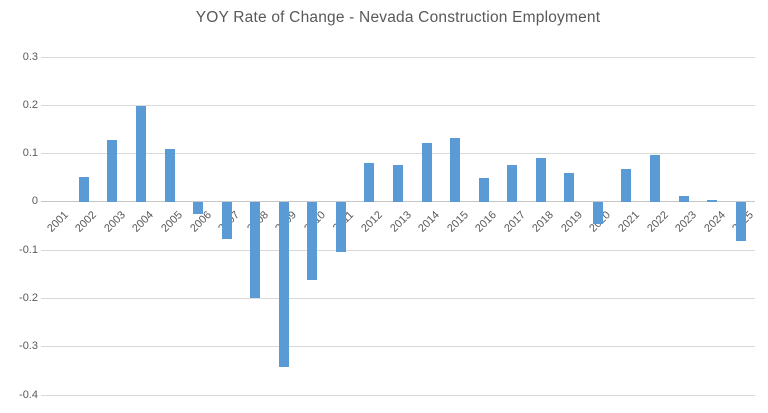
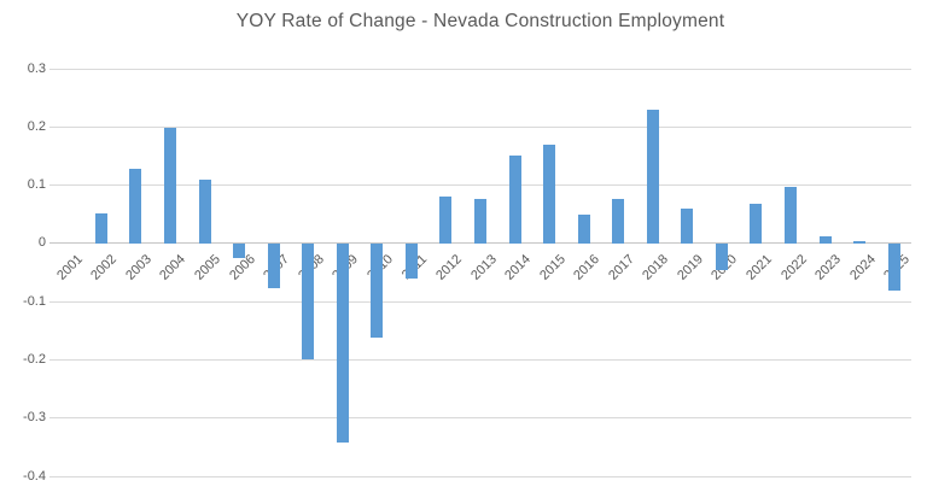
2011: -0.10 -> -0.06
2014: 0.12 -> 0.15
2015: 0.13 -> 0.17
2018: 0.09 -> 0.23
